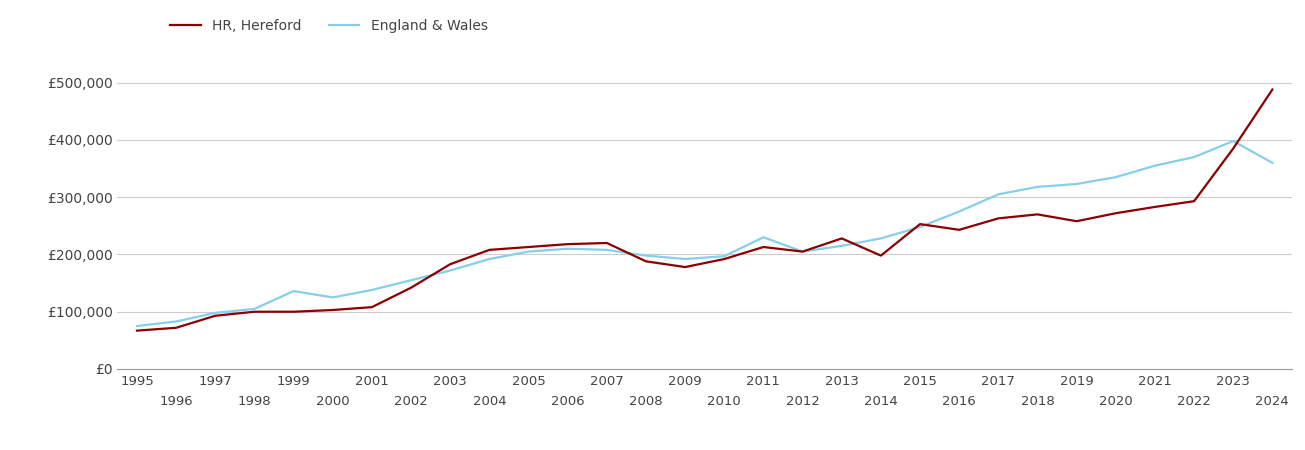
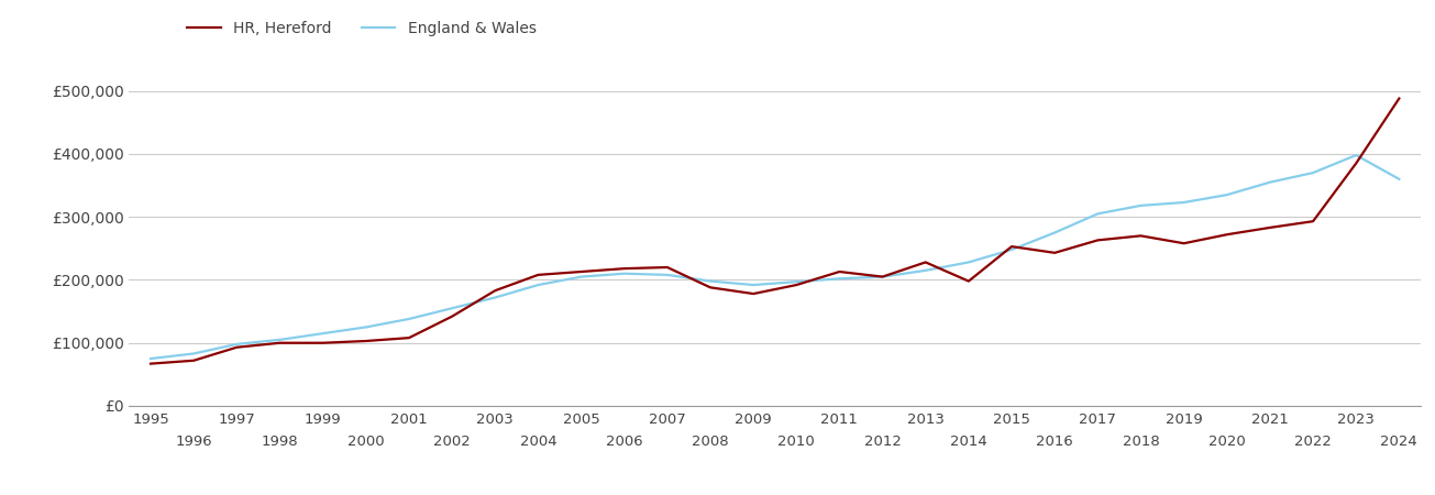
England & Wales/1999: £136,000 -> £115,000
England & Wales/2011: £230,000 -> £202,000
